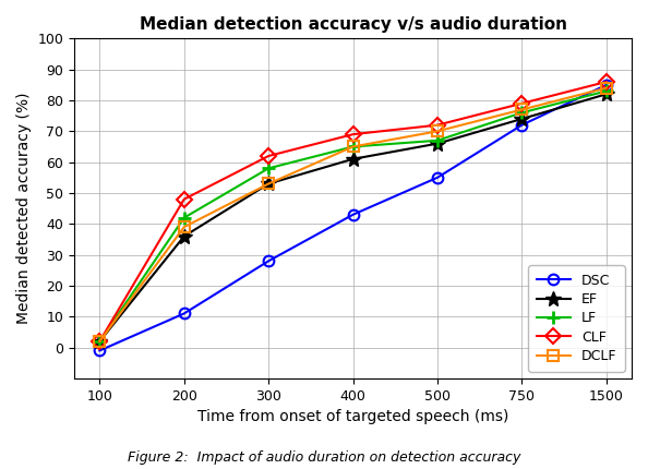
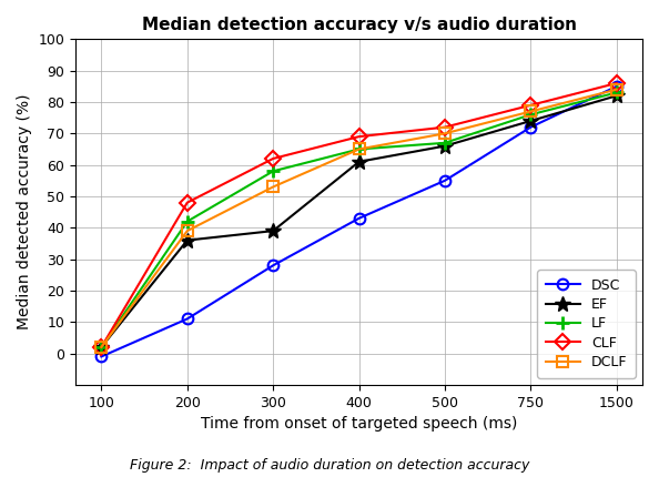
EF/300: 53 -> 39
